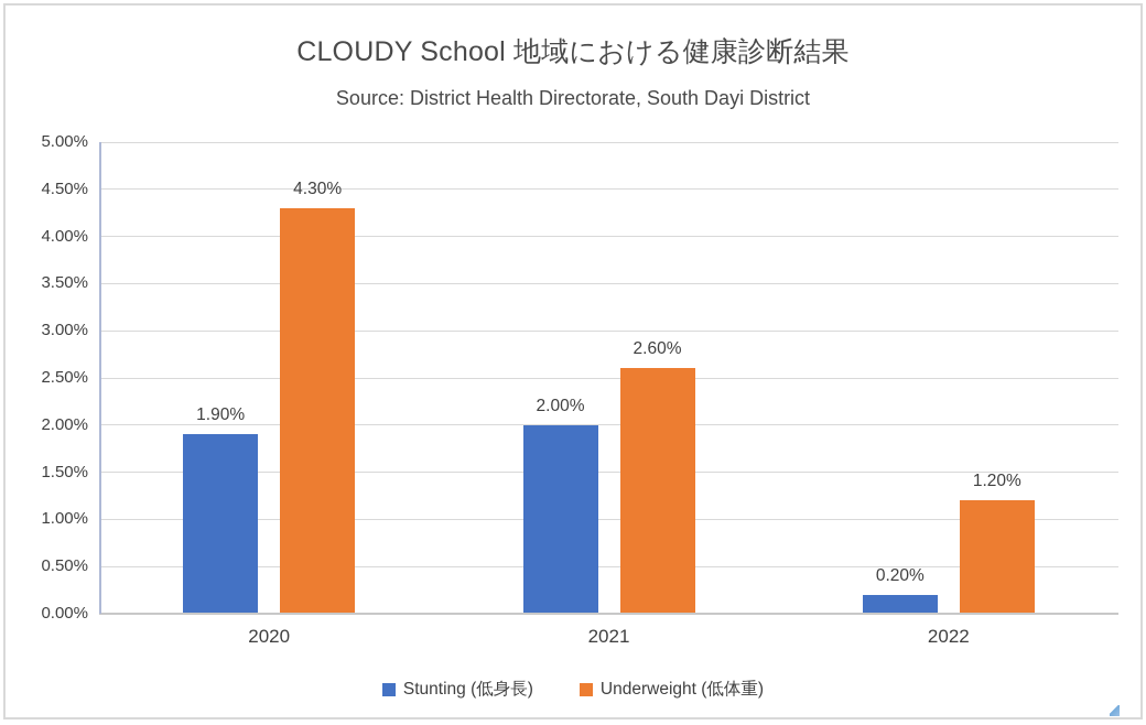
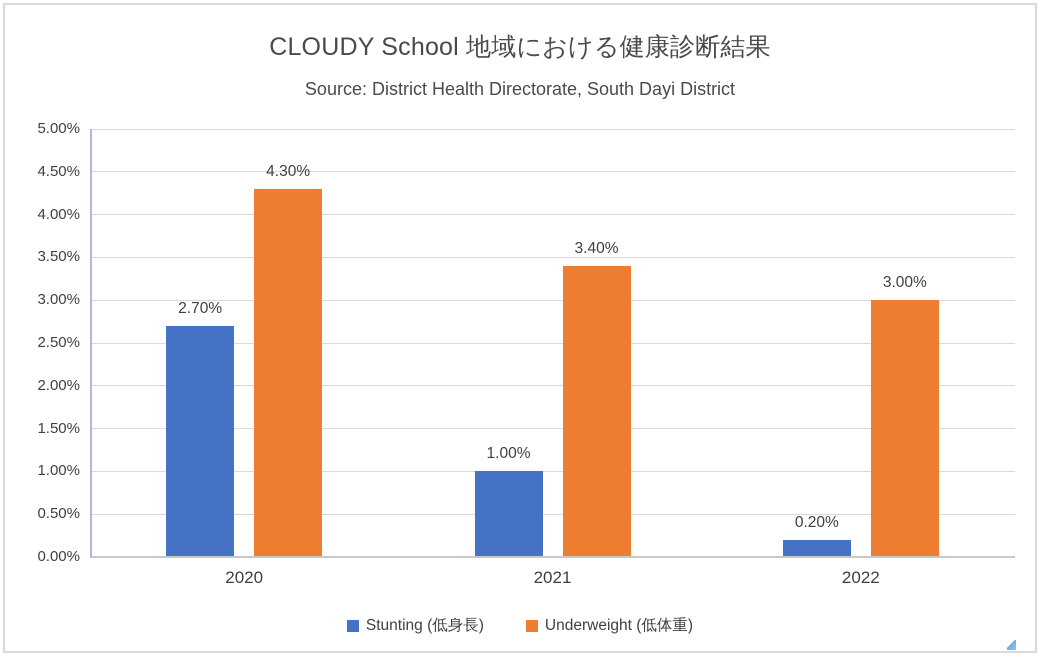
Stunting (低身長)/2020: 1.90% -> 2.70%
Stunting (低身長)/2021: 2.00% -> 1.00%
Underweight (低体重)/2021: 2.60% -> 3.40%
Underweight (低体重)/2022: 1.20% -> 3.00%
